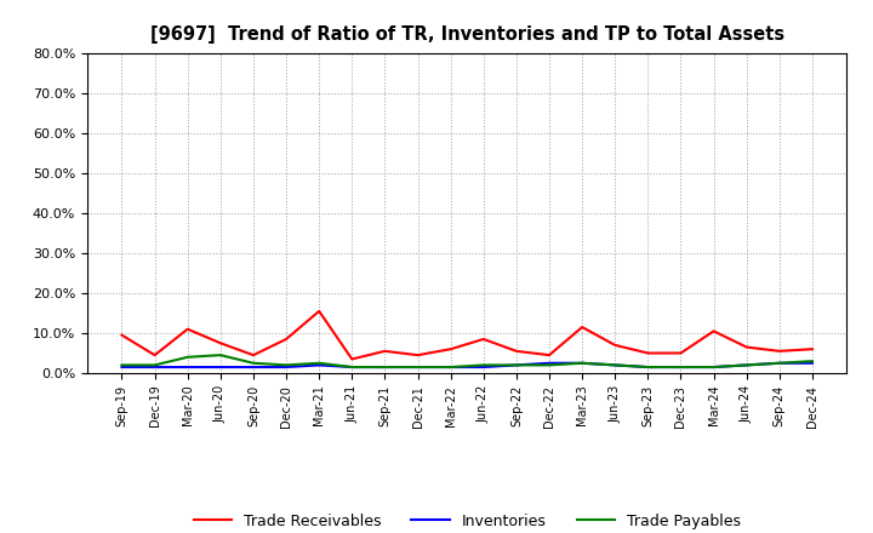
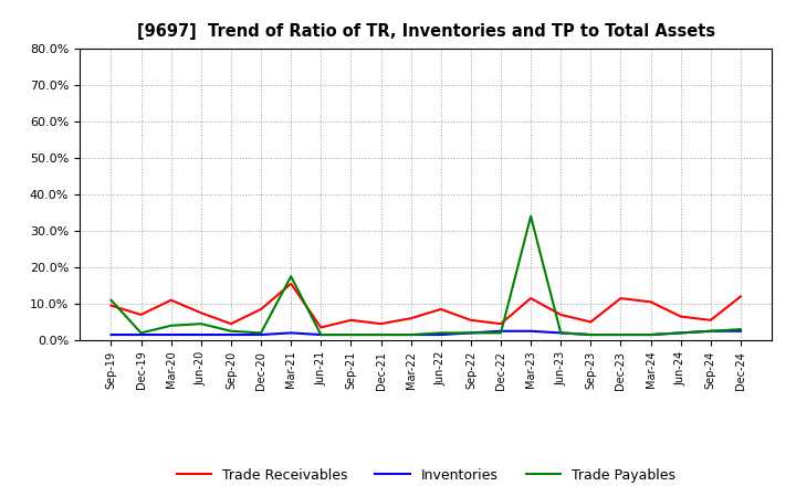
Trade Payables/Sep-19: 2.0% -> 11.0%
Trade Receivables/Dec-19: 4.5% -> 7.0%
Trade Payables/Mar-21: 2.5% -> 17.5%
Trade Payables/Mar-23: 2.5% -> 34.0%
Trade Receivables/Dec-23: 5.0% -> 11.5%
Trade Receivables/Dec-24: 6.0% -> 12.0%
